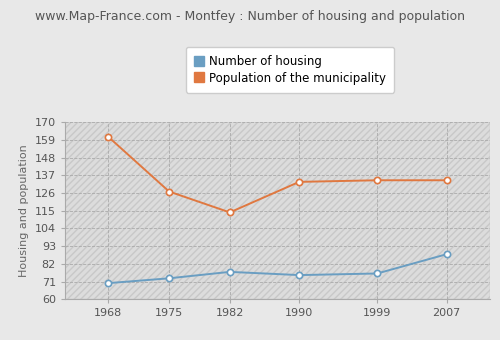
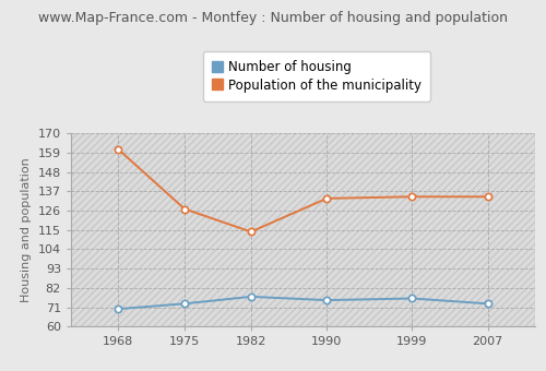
Number of housing/2007: 88 -> 73
